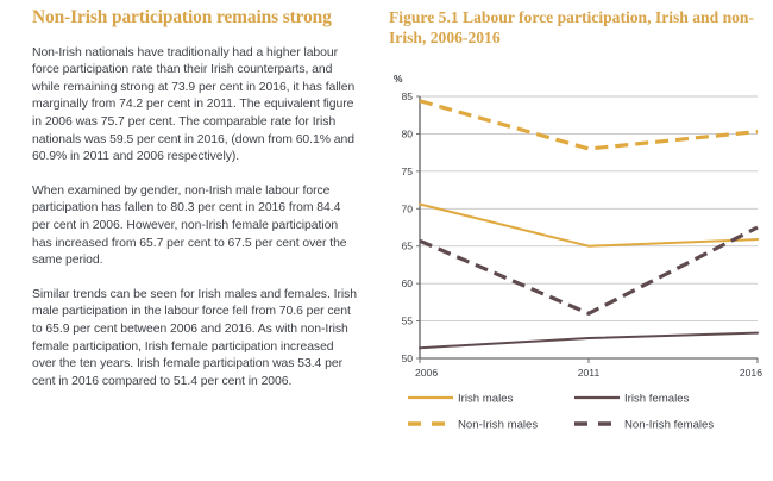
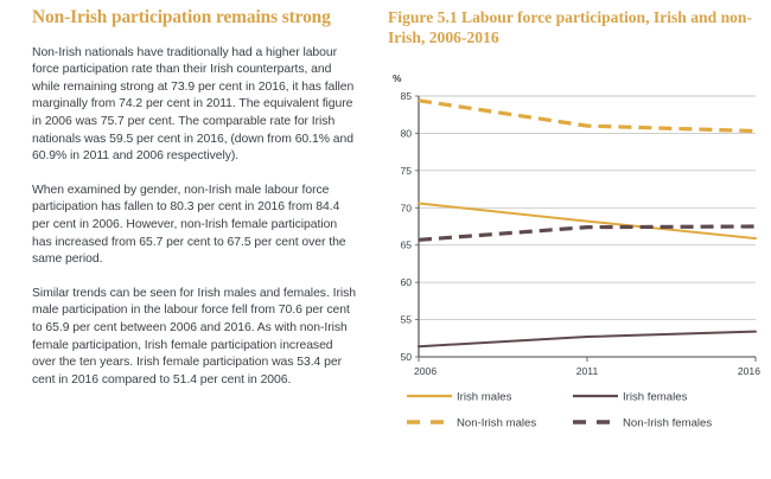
Irish males/2011: 65 -> 68
Non-Irish males/2011: 78 -> 81
Non-Irish females/2011: 56 -> 67
